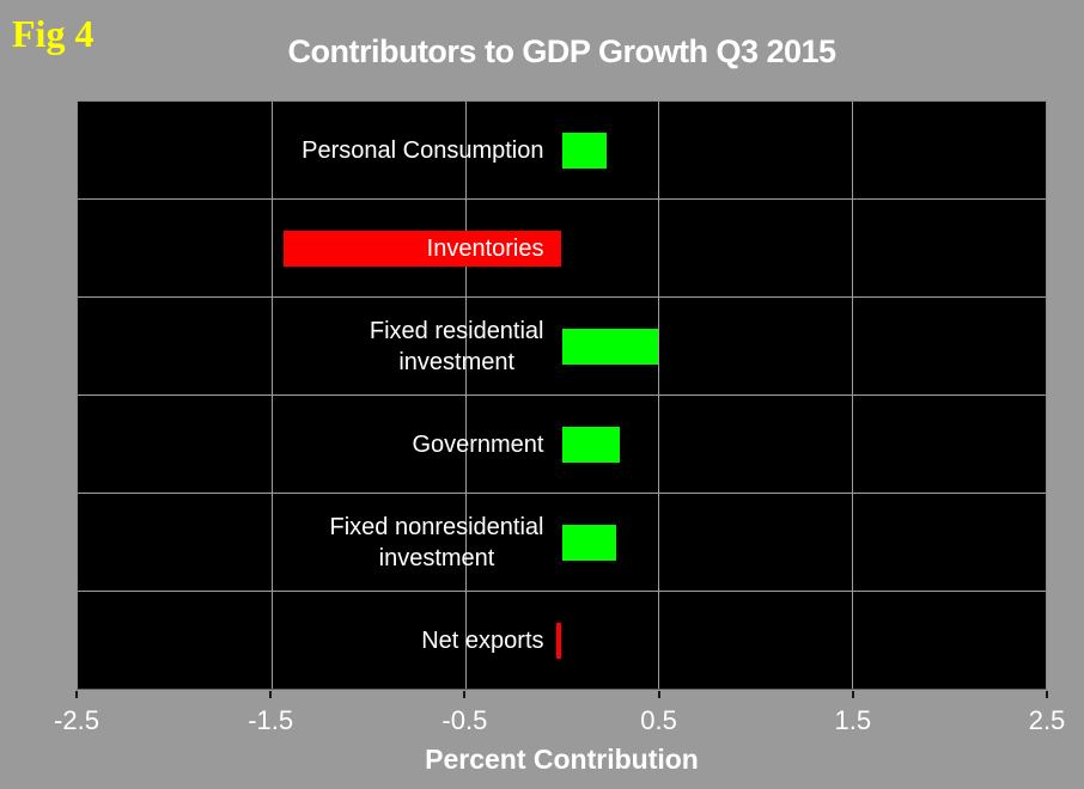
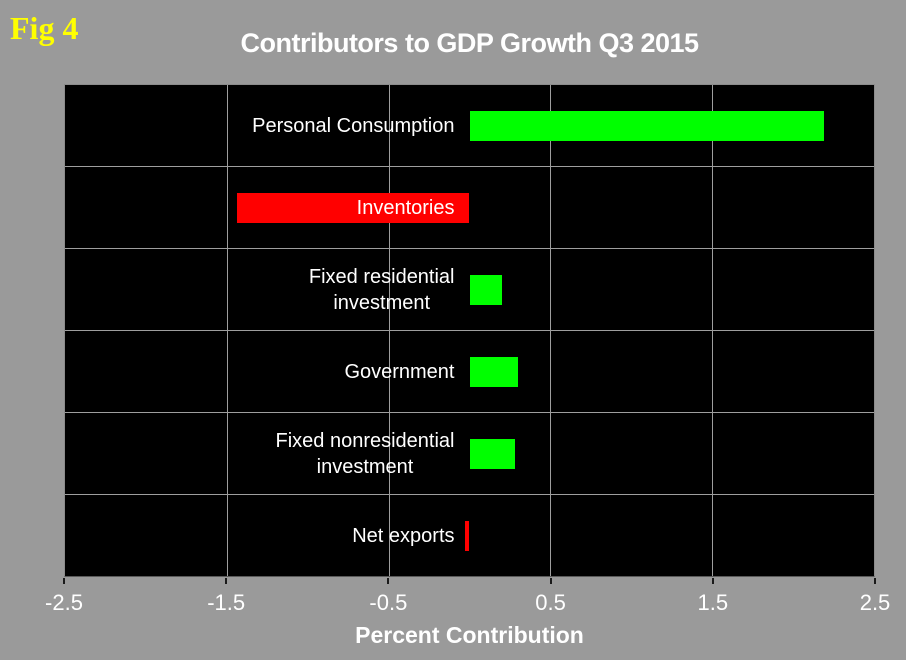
Personal Consumption: 0.23 -> 2.19
Fixed residential investment: 0.50 -> 0.20
